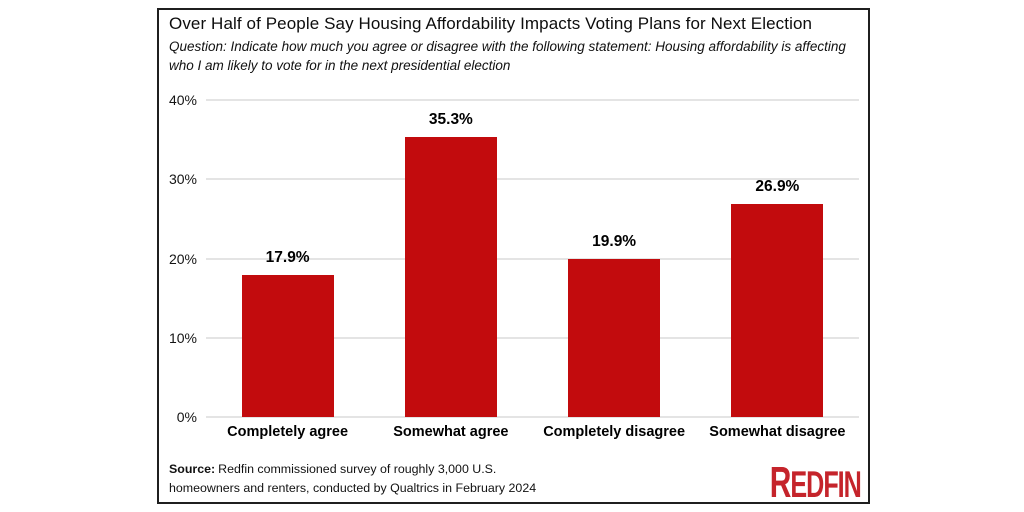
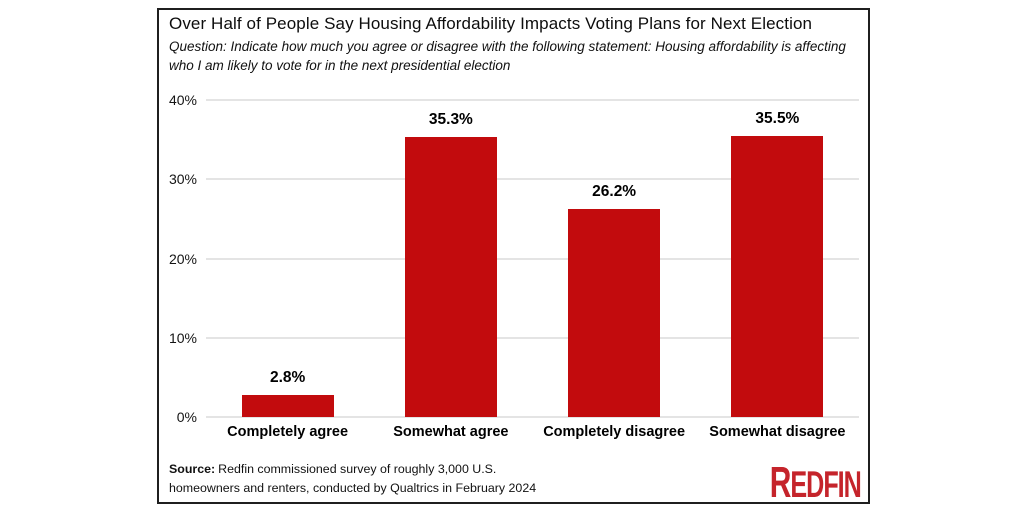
Completely agree: 17.9% -> 2.8%
Completely disagree: 19.9% -> 26.2%
Somewhat disagree: 26.9% -> 35.5%
